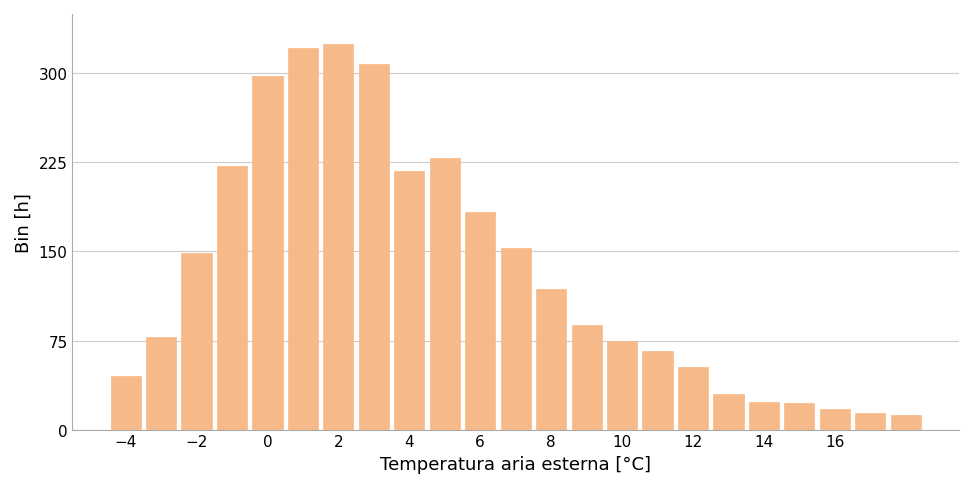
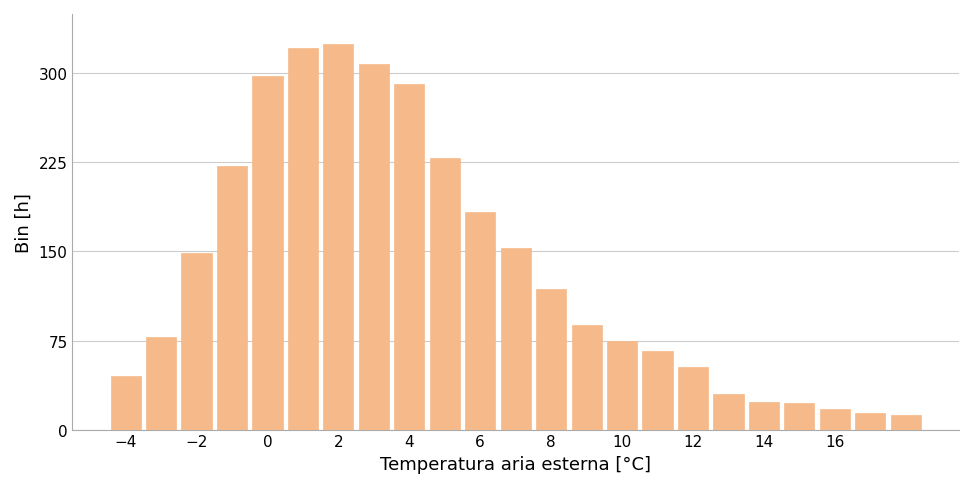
4: 218 -> 291
